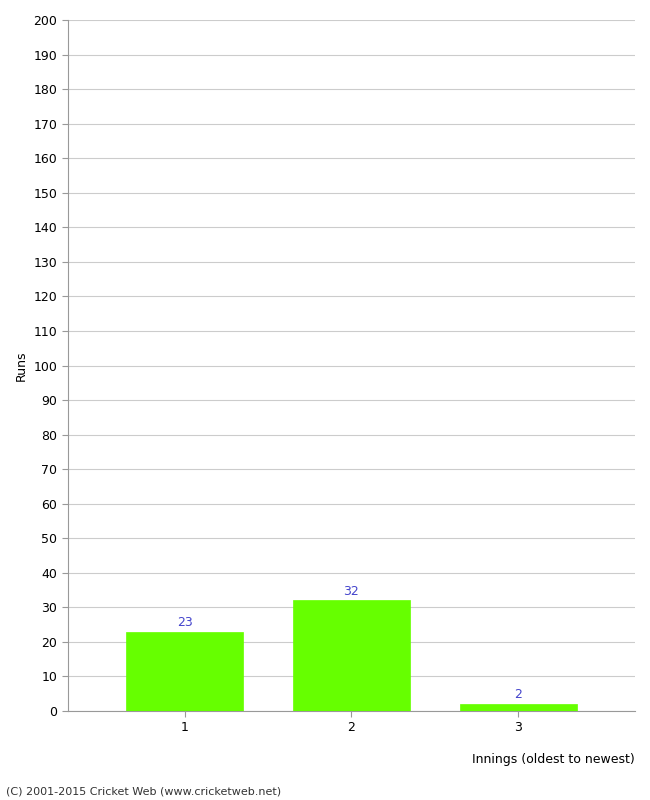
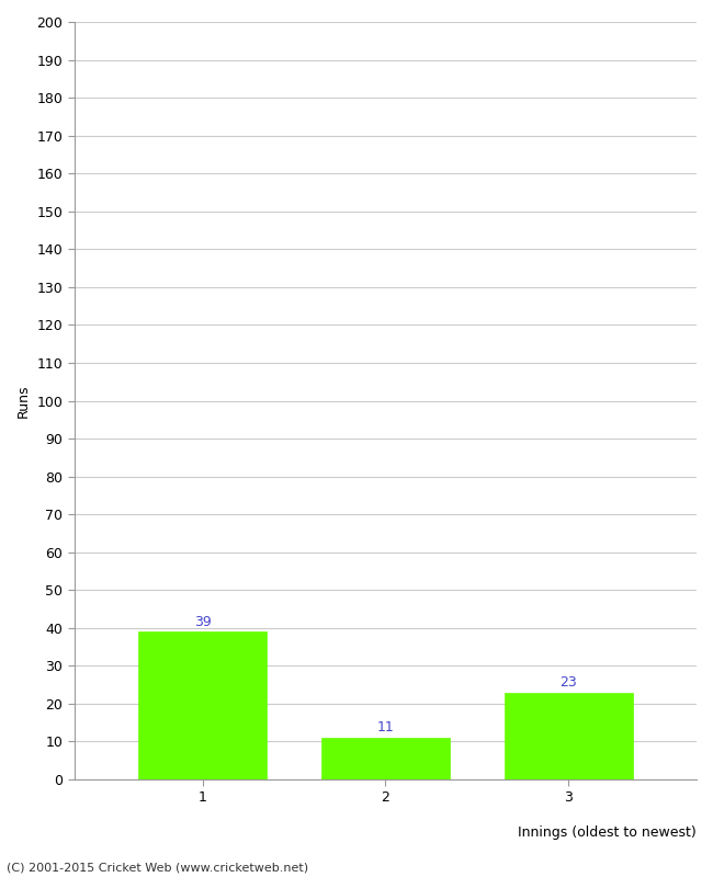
1: 23 -> 39
2: 32 -> 11
3: 2 -> 23
